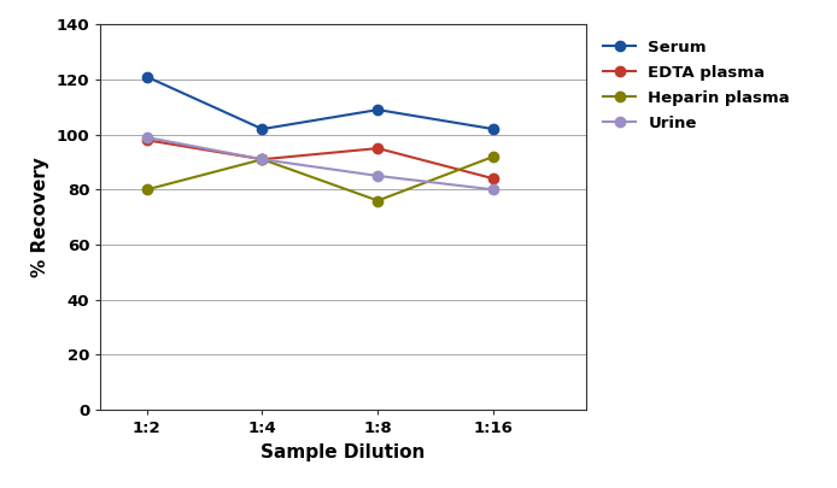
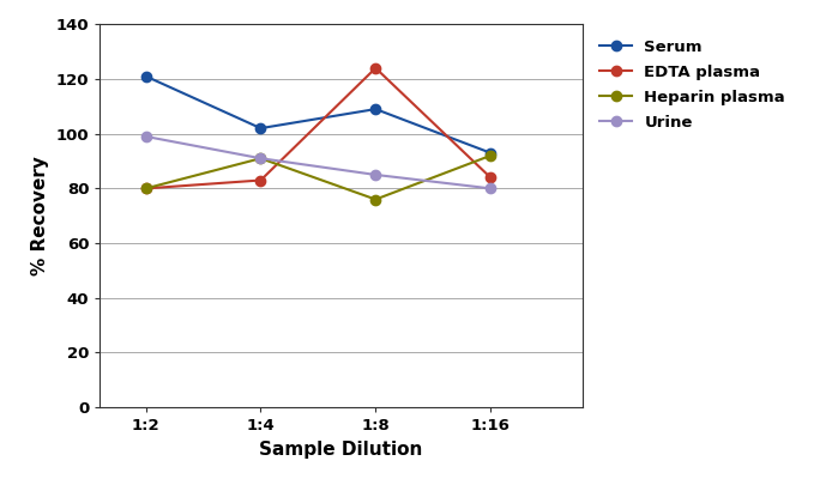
EDTA plasma/1:2: 98 -> 80
EDTA plasma/1:4: 91 -> 83
EDTA plasma/1:8: 95 -> 124
Serum/1:16: 102 -> 93
